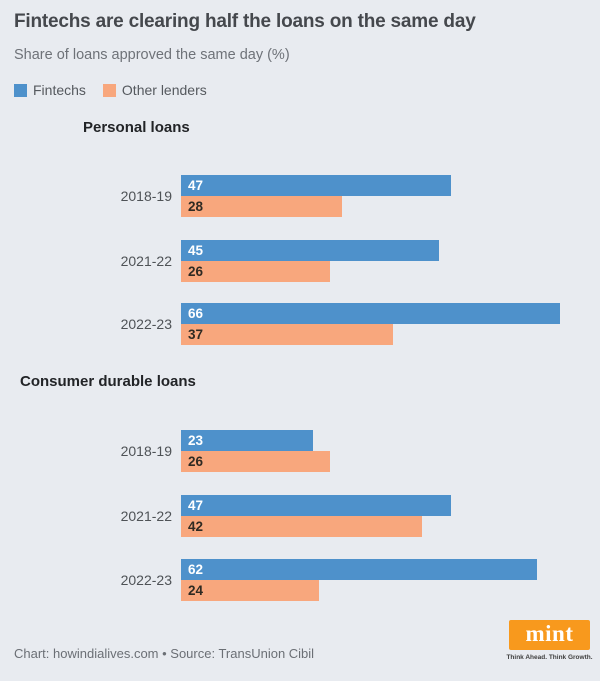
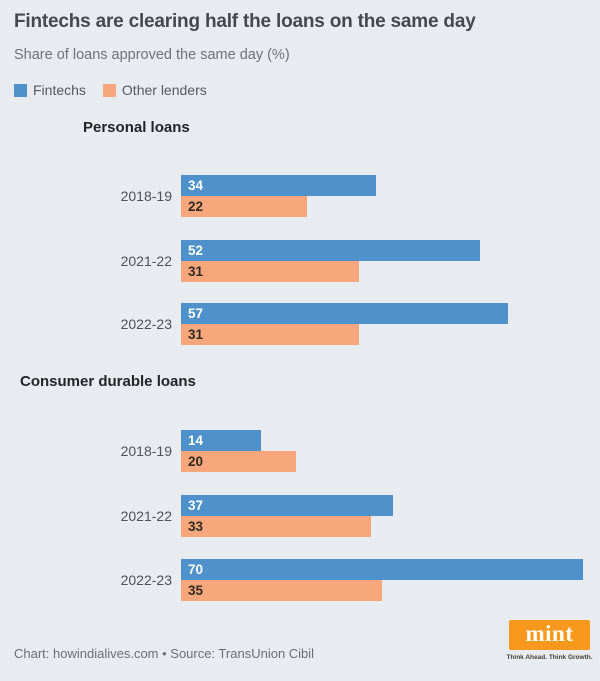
Personal loans/Fintechs/2018-19: 47 -> 34
Personal loans/Other lenders/2018-19: 28 -> 22
Personal loans/Fintechs/2021-22: 45 -> 52
Personal loans/Other lenders/2021-22: 26 -> 31
Personal loans/Fintechs/2022-23: 66 -> 57
Personal loans/Other lenders/2022-23: 37 -> 31
Consumer durable loans/Fintechs/2018-19: 23 -> 14
Consumer durable loans/Other lenders/2018-19: 26 -> 20
Consumer durable loans/Fintechs/2021-22: 47 -> 37
Consumer durable loans/Other lenders/2021-22: 42 -> 33
Consumer durable loans/Fintechs/2022-23: 62 -> 70
Consumer durable loans/Other lenders/2022-23: 24 -> 35
